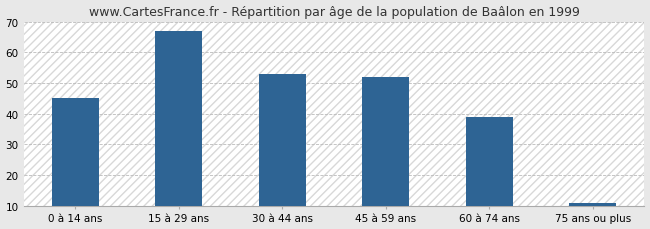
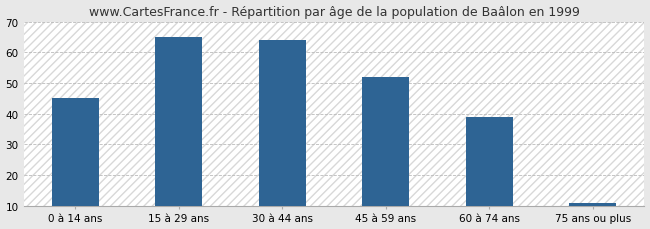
15 à 29 ans: 67 -> 65
30 à 44 ans: 53 -> 64
